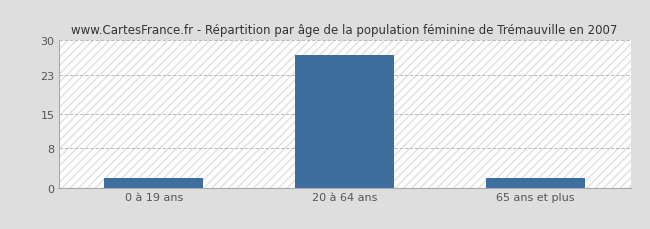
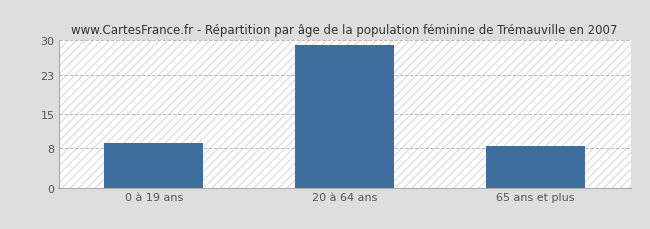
0 à 19 ans: 2.0 -> 9.0
20 à 64 ans: 27.0 -> 29.0
65 ans et plus: 2.0 -> 8.5
